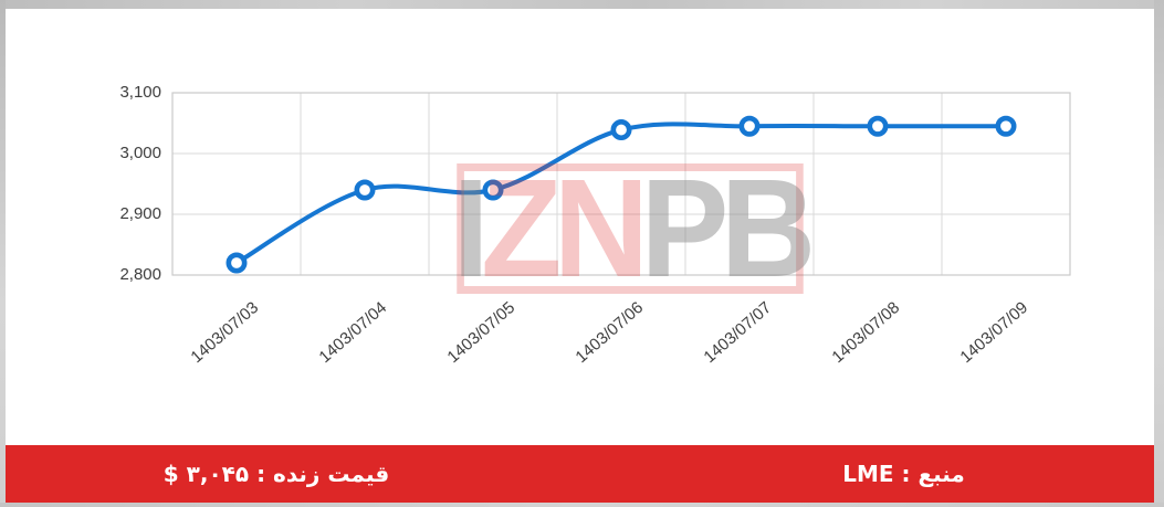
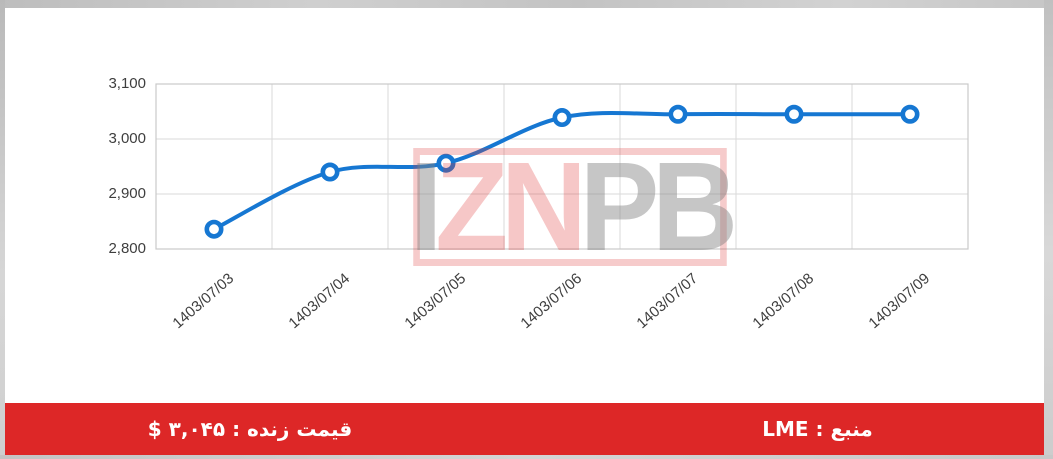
1403/07/03: 2820 -> 2840
1403/07/05: 2940 -> 2960
